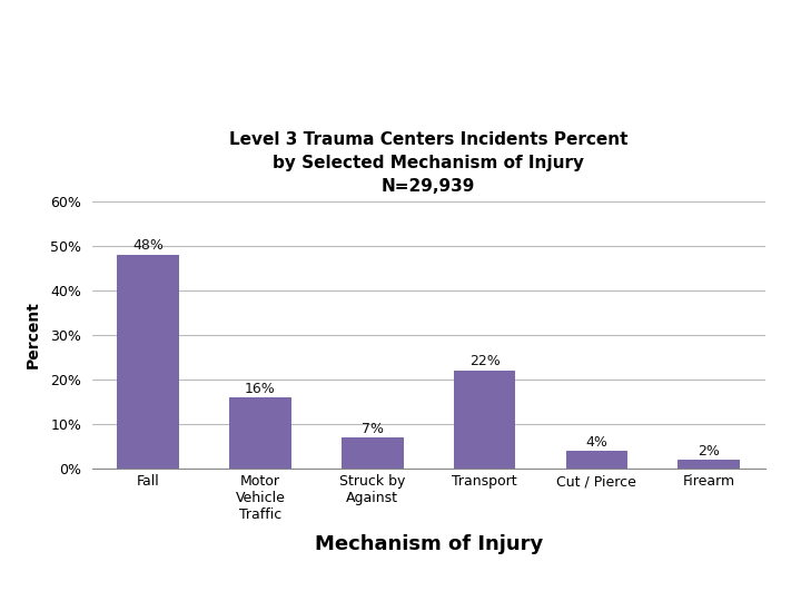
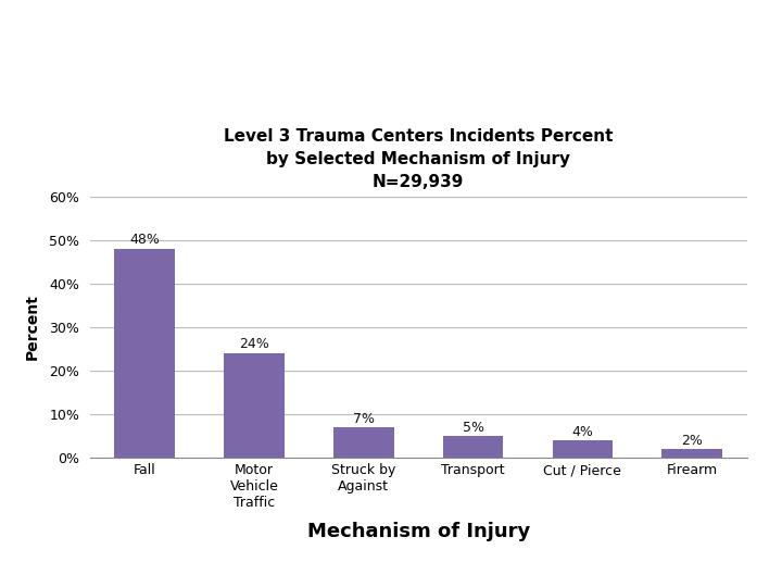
Motor Vehicle Traffic: 16% -> 24%
Transport: 22% -> 5%
